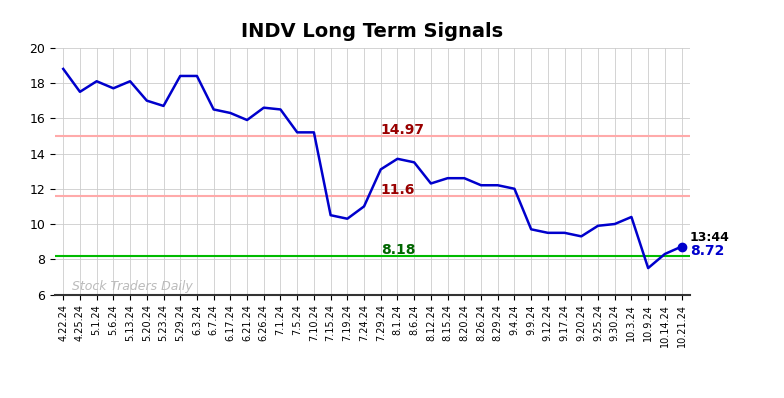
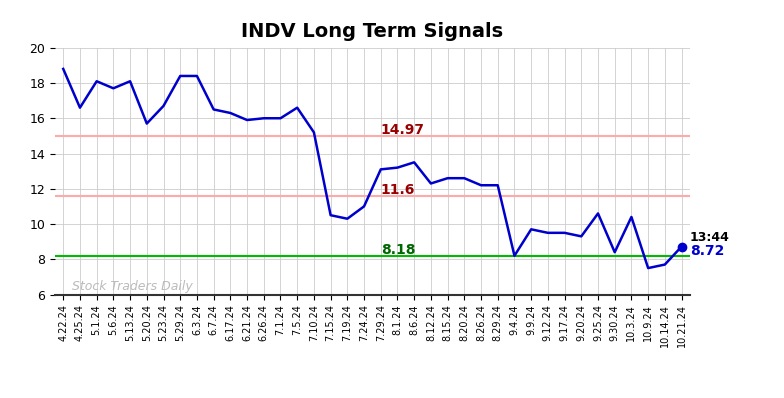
4.25.24: 17.5 -> 16.6
5.20.24: 17.0 -> 15.7
6.26.24: 16.6 -> 16.0
7.1.24: 16.5 -> 16.0
7.5.24: 15.2 -> 16.6
8.1.24: 13.7 -> 13.2
9.4.24: 12.0 -> 8.2
9.25.24: 9.9 -> 10.6
9.30.24: 10.0 -> 8.4
10.14.24: 8.3 -> 7.7
